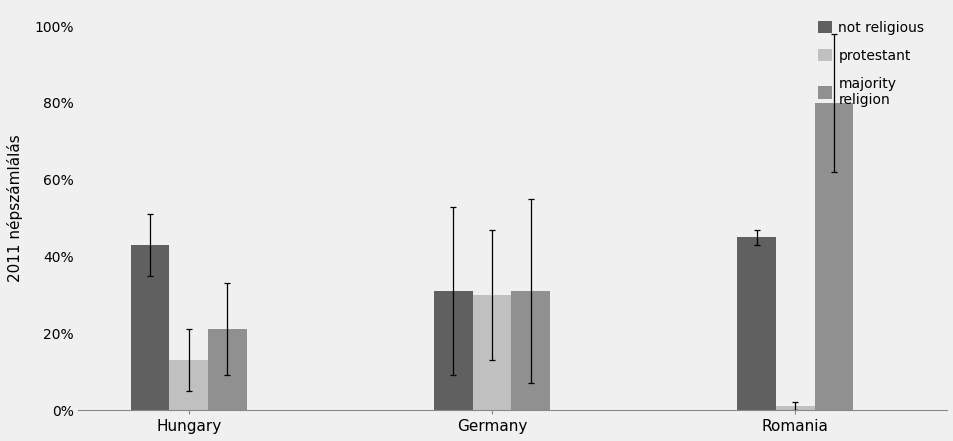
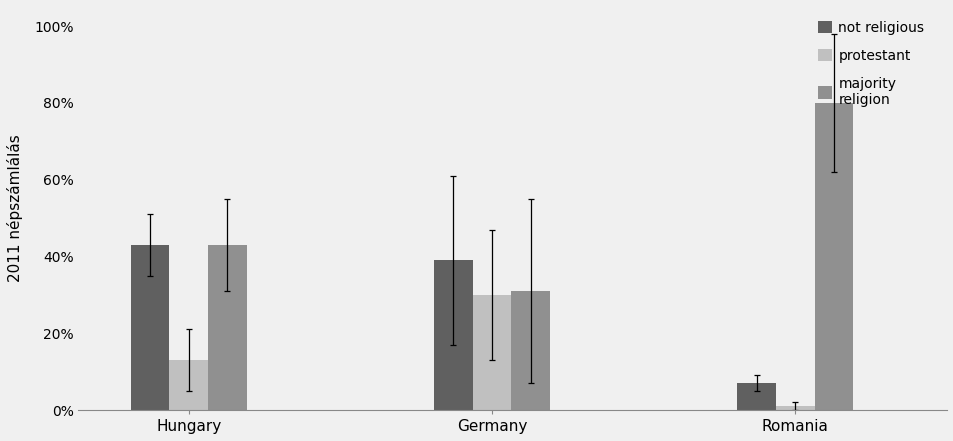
majority religion/Hungary: 21% -> 43%
not religious/Germany: 31% -> 39%
not religious/Romania: 45% -> 7%
